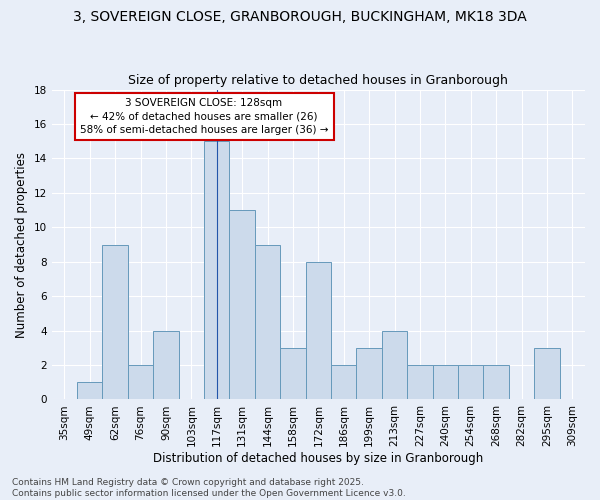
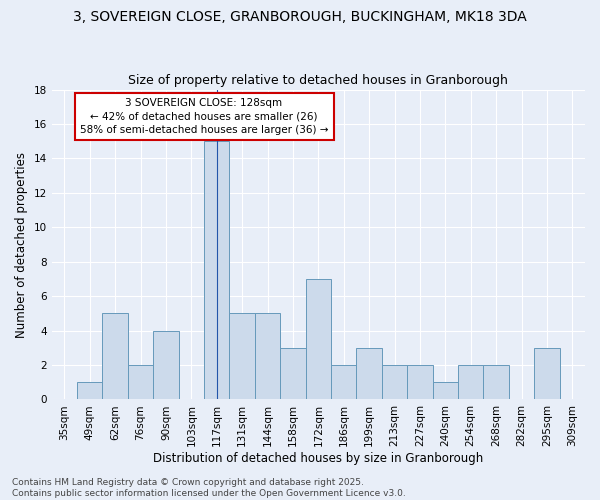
62sqm: 9 -> 5
131sqm: 11 -> 5
144sqm: 9 -> 5
172sqm: 8 -> 7
213sqm: 4 -> 2
240sqm: 2 -> 1
